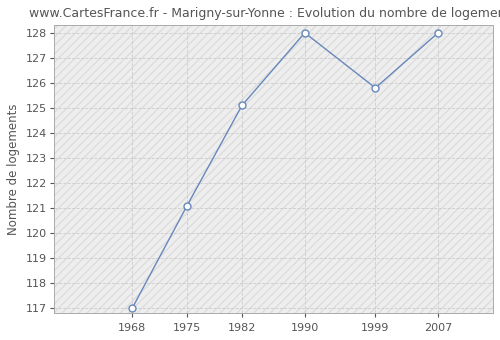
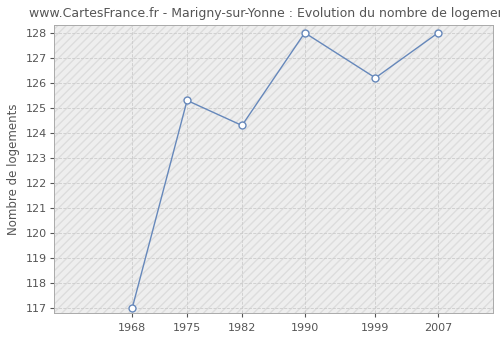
1975: 121.1 -> 125.3
1982: 125.1 -> 124.3
1999: 125.8 -> 126.2
